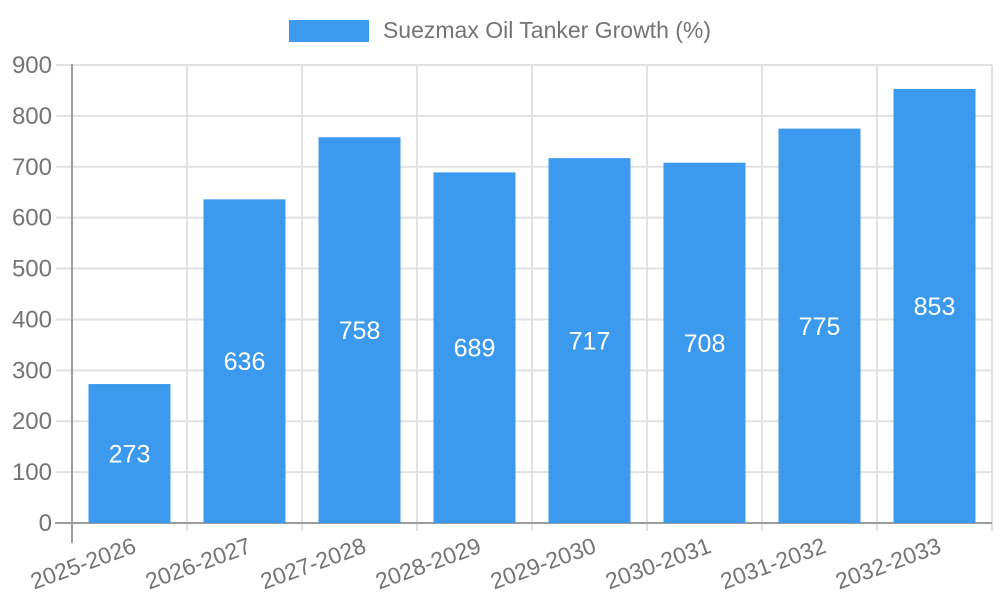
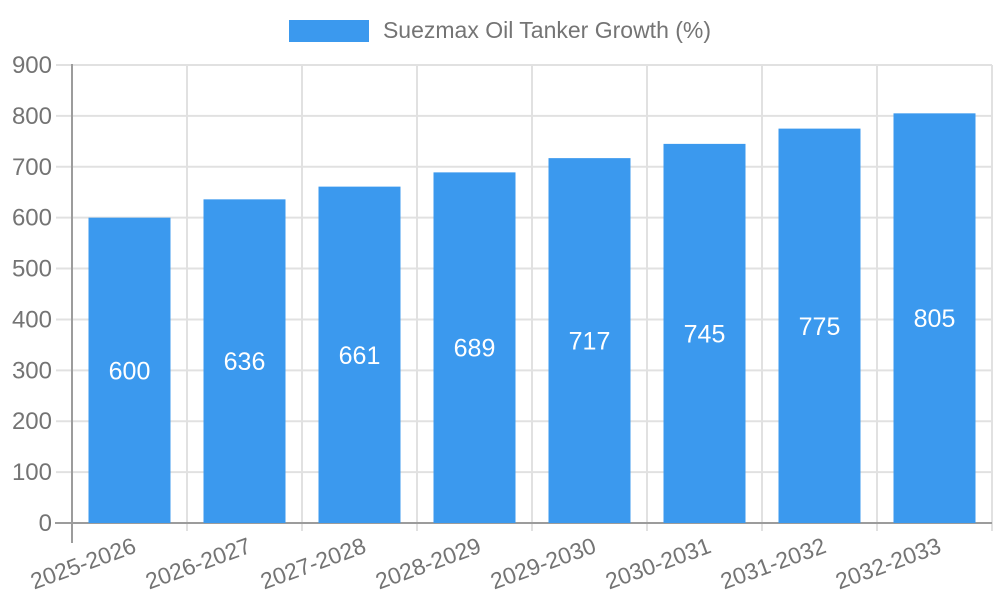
2025-2026: 273 -> 600
2027-2028: 758 -> 661
2030-2031: 708 -> 745
2032-2033: 853 -> 805
